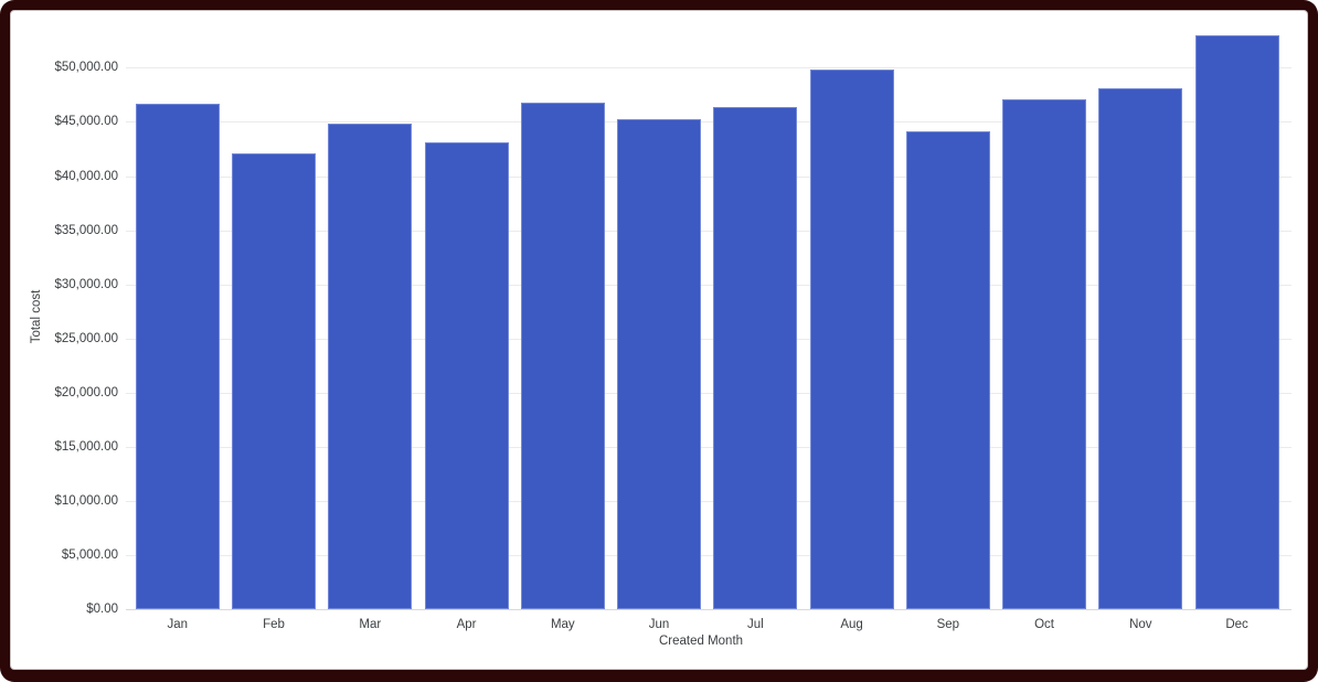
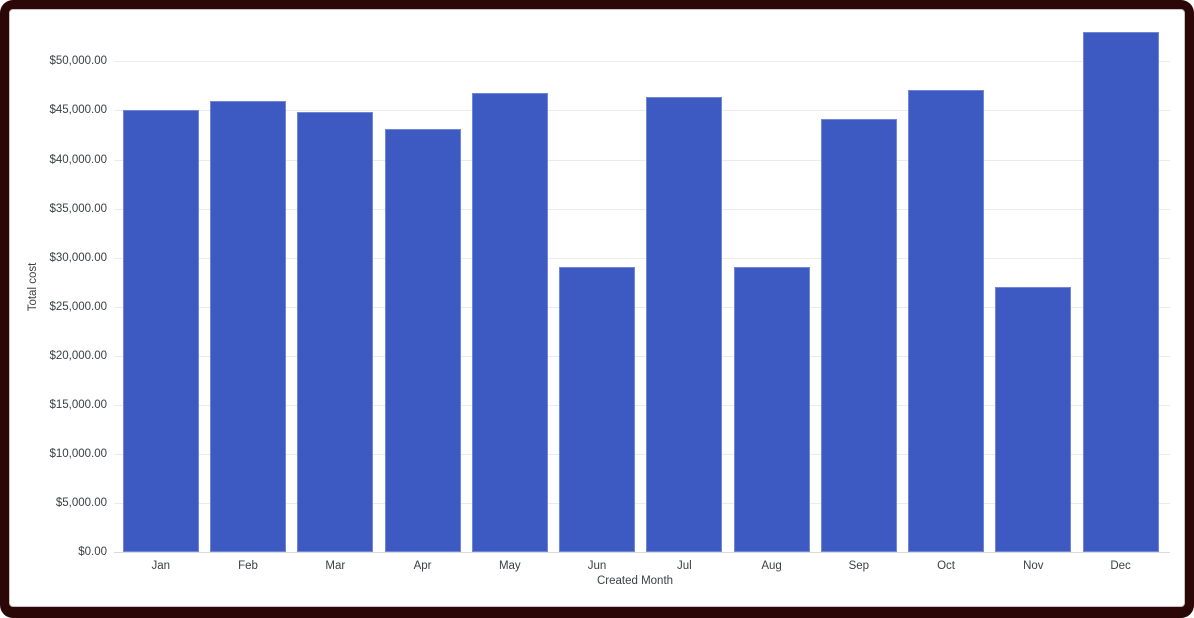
Jan: $47000 -> $45000
Feb: $42000 -> $46000
Jun: $45000 -> $29000
Aug: $50000 -> $29000
Nov: $48000 -> $27000
